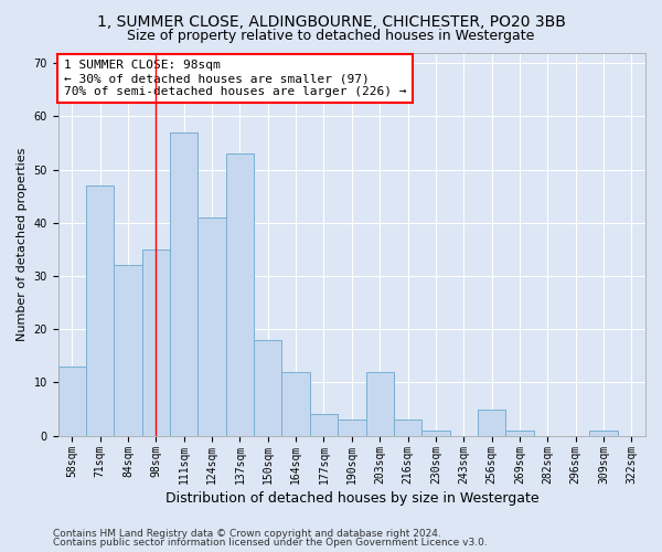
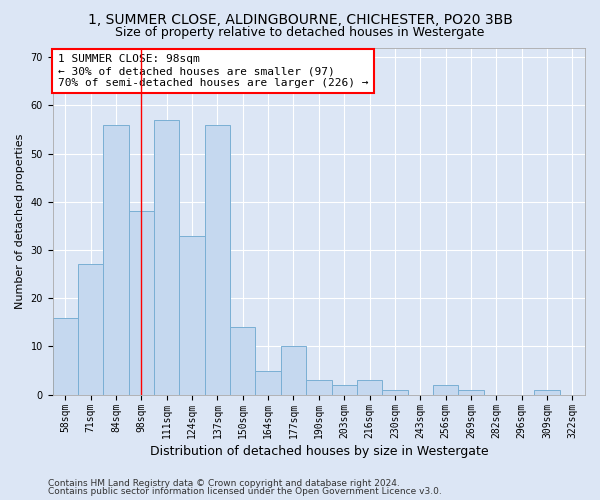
58sqm: 13 -> 16
71sqm: 47 -> 27
84sqm: 32 -> 56
98sqm: 35 -> 38
124sqm: 41 -> 33
137sqm: 53 -> 56
150sqm: 18 -> 14
164sqm: 12 -> 5
177sqm: 4 -> 10
203sqm: 12 -> 2
256sqm: 5 -> 2
